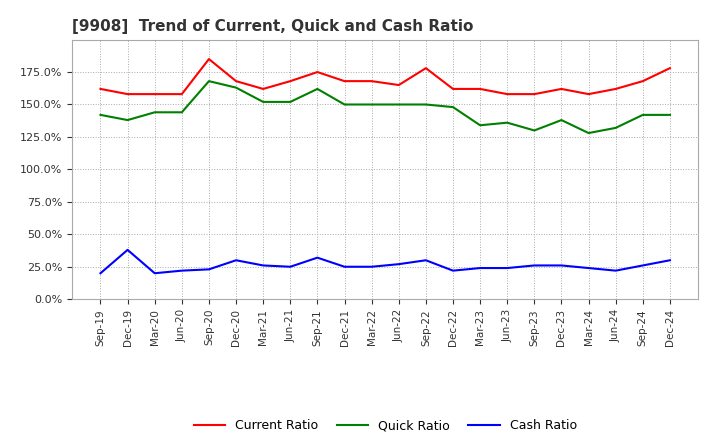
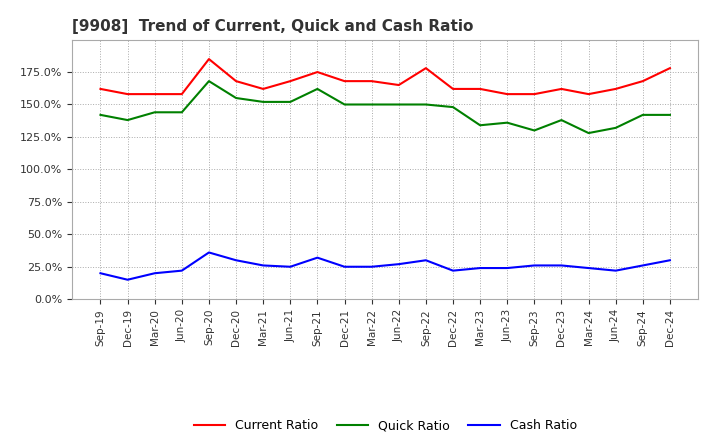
Cash Ratio/Dec-19: 38% -> 15%
Cash Ratio/Sep-20: 23% -> 36%
Quick Ratio/Dec-20: 163% -> 155%
